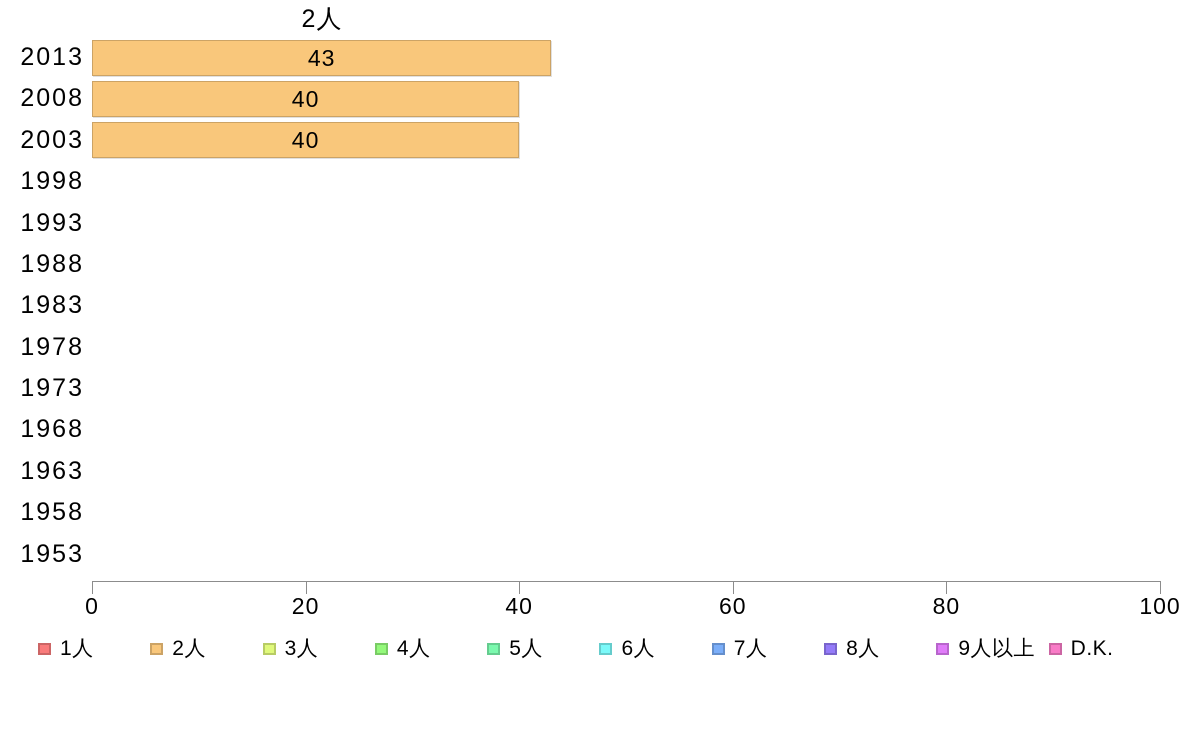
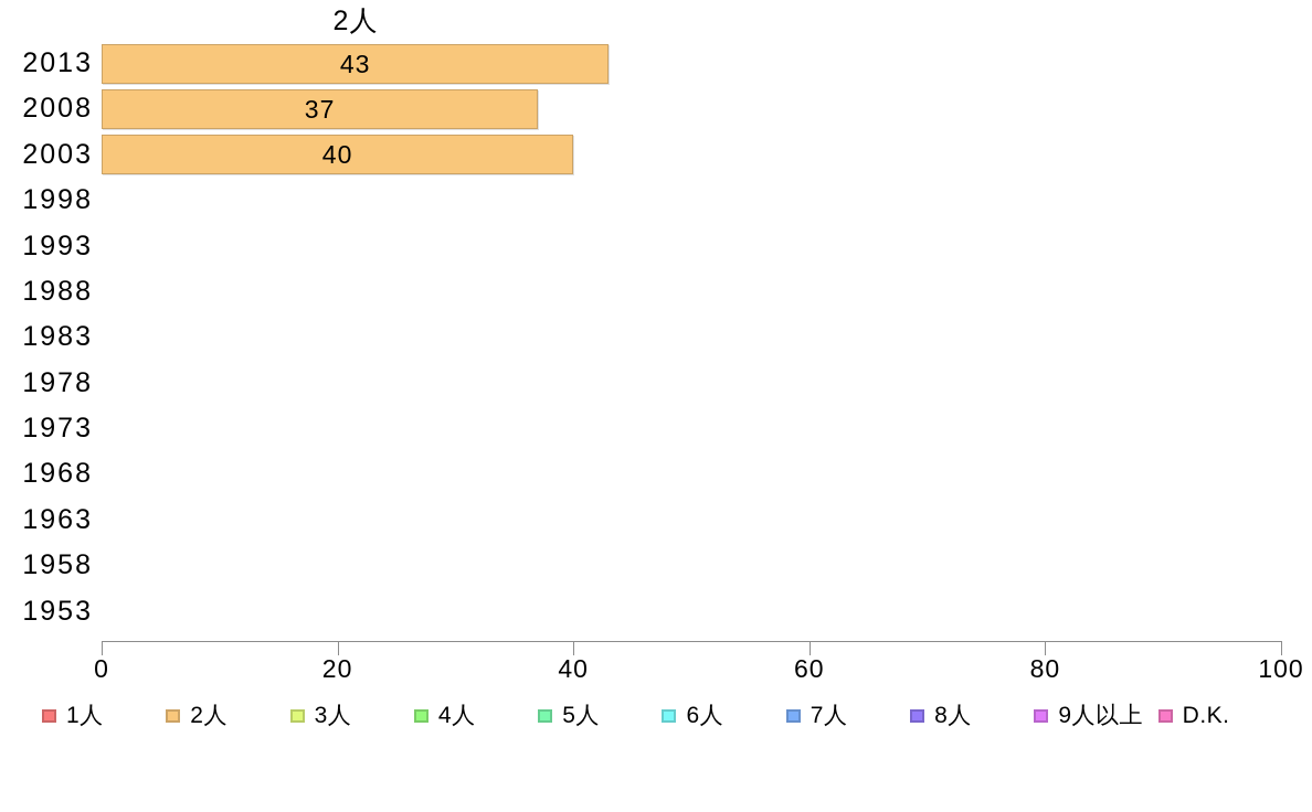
2008: 40 -> 37
